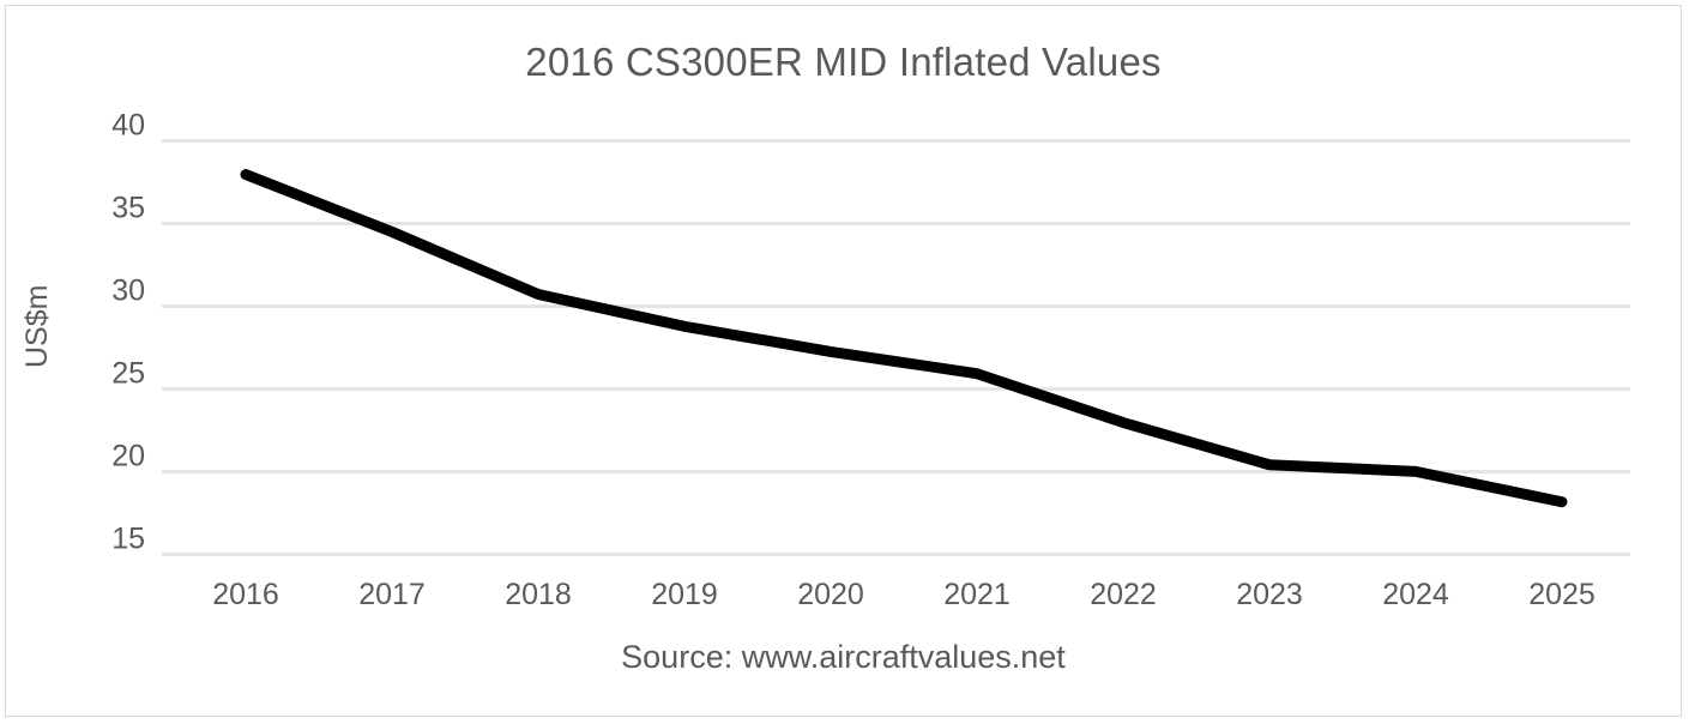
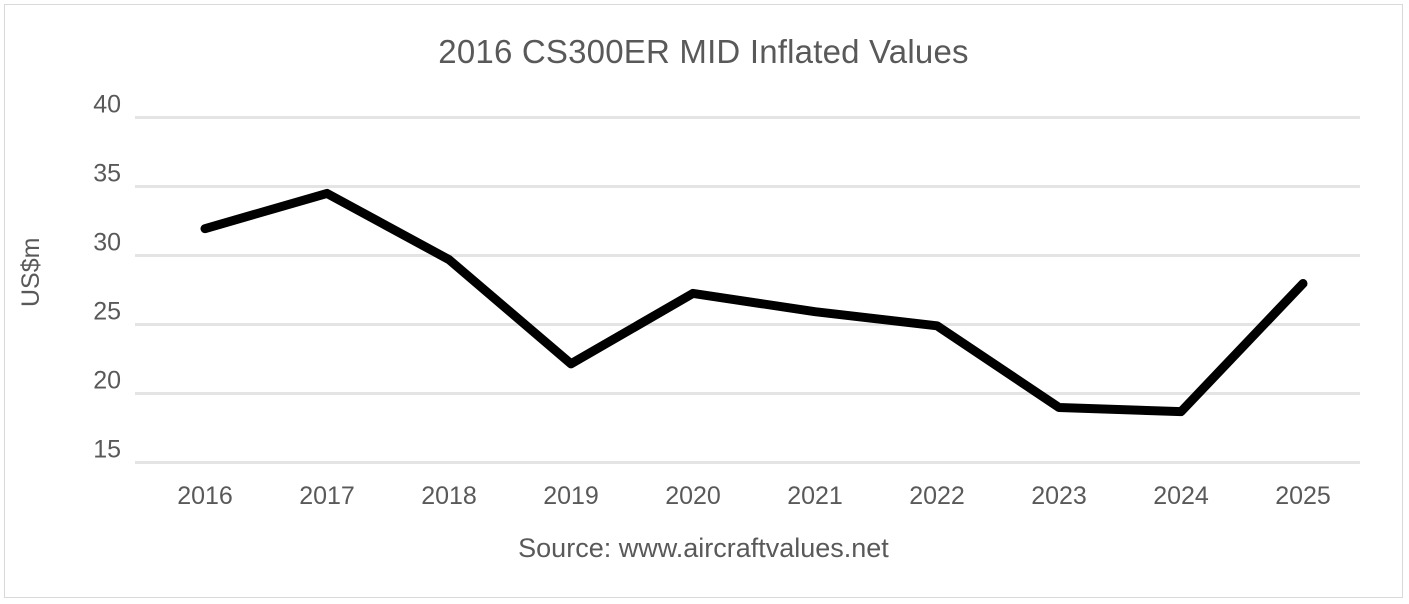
2016: 37.9 -> 32.0
2018: 30.8 -> 29.8
2019: 28.9 -> 22.4
2022: 23.2 -> 25.1
2023: 20.7 -> 19.3
2024: 20.3 -> 19.0
2025: 18.5 -> 28.1
